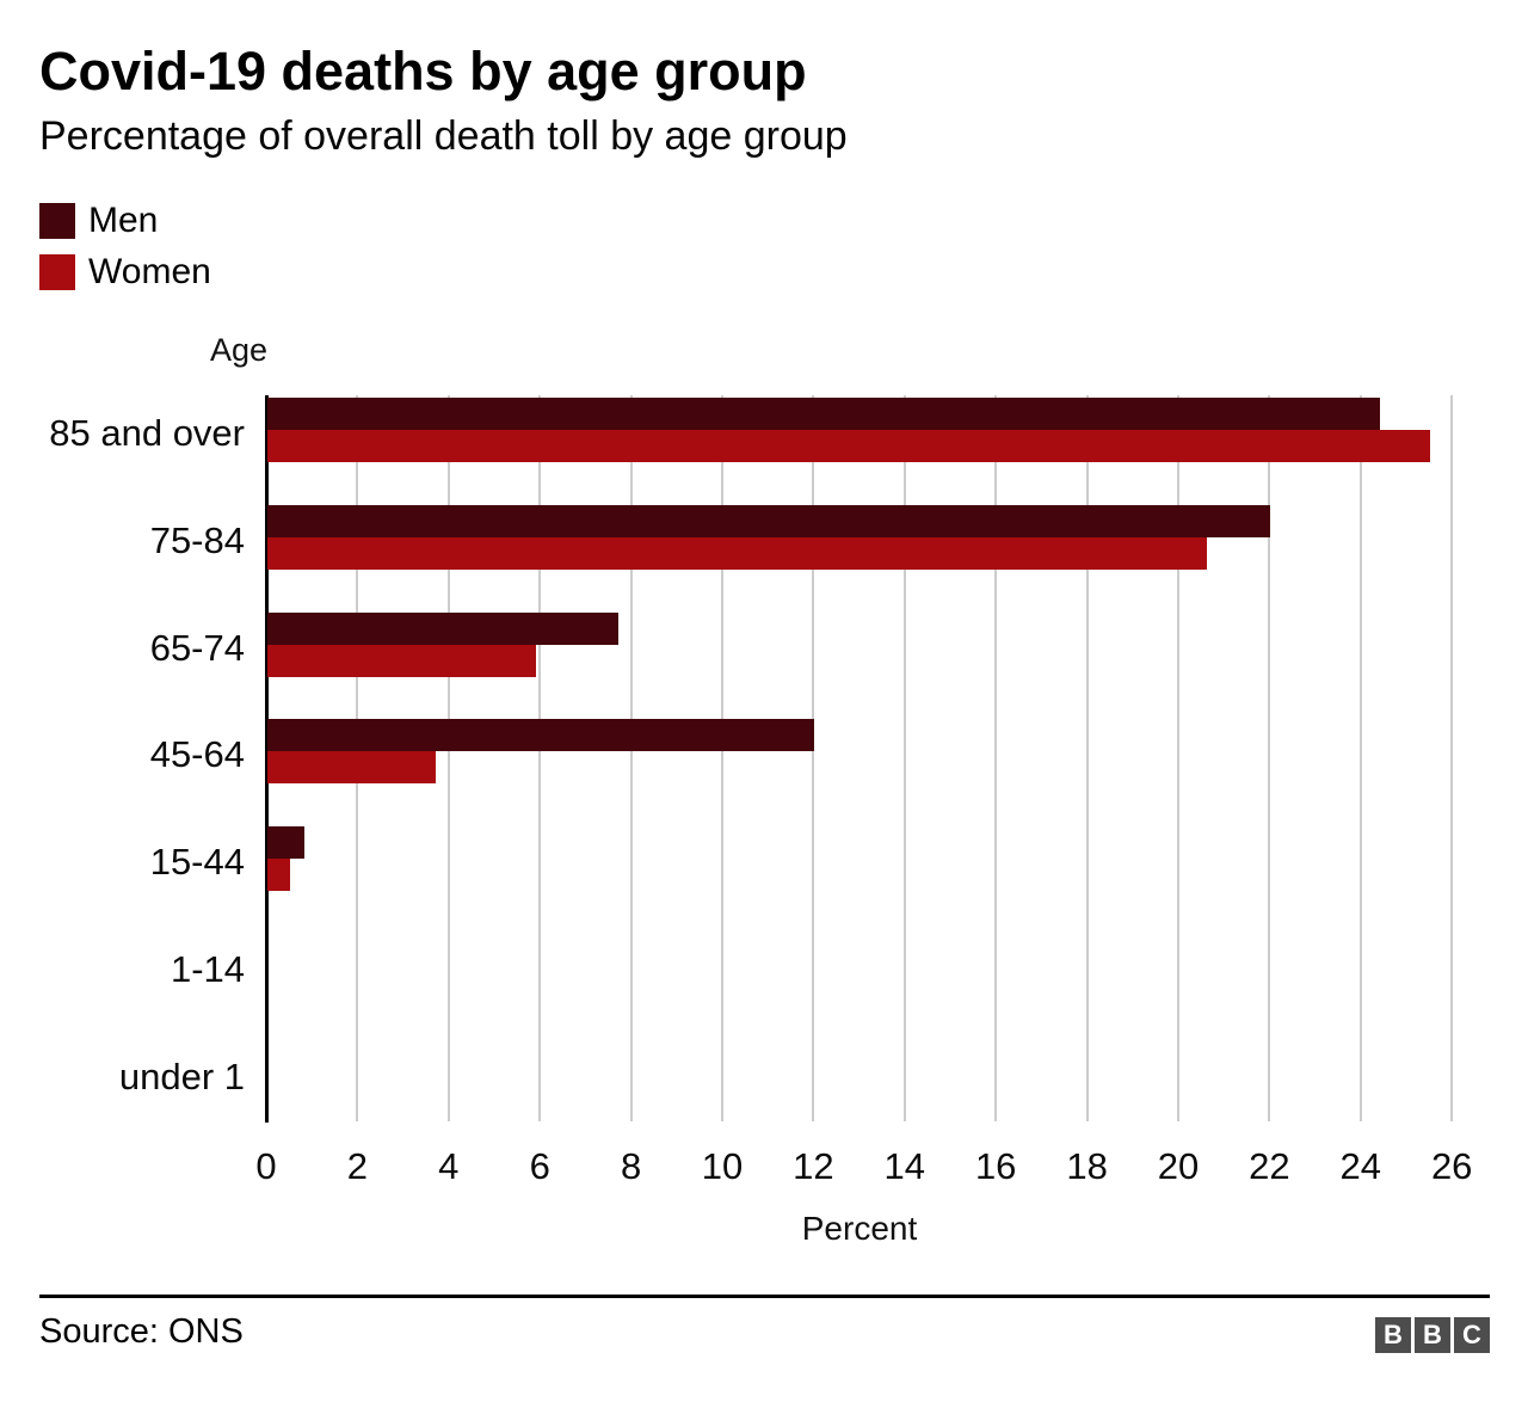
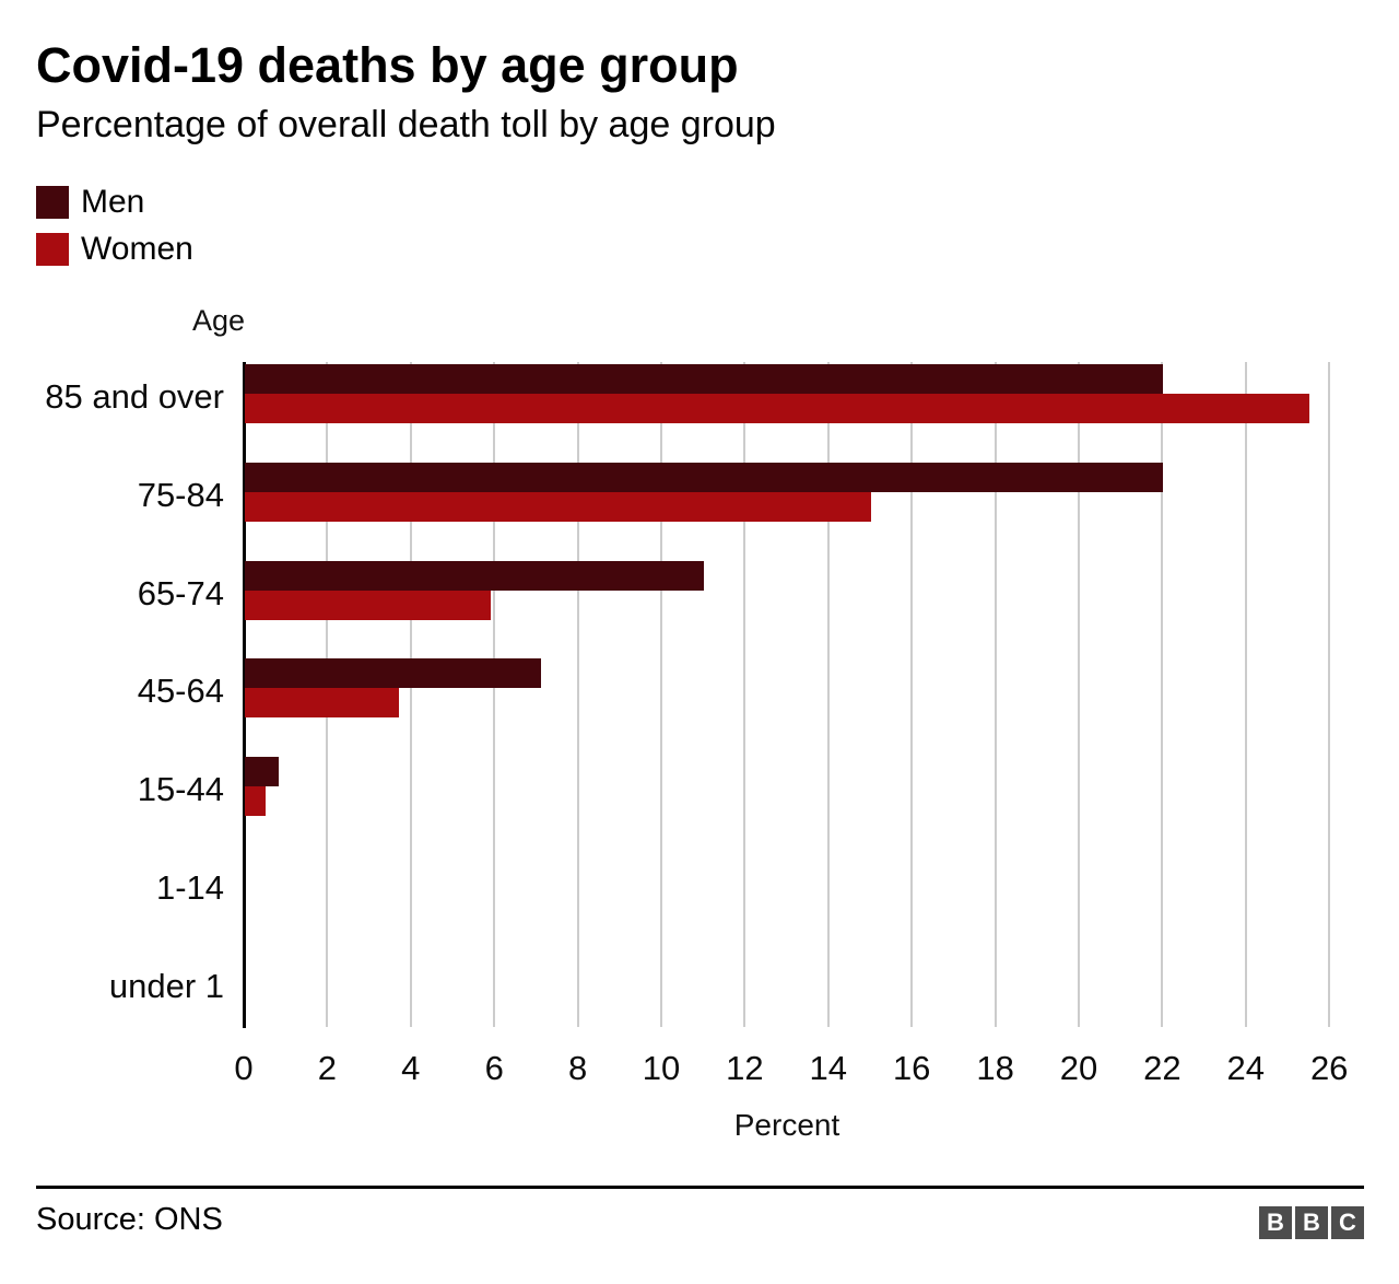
Men/85 and over: 24.4 -> 22.0
Women/75-84: 20.6 -> 15.0
Men/65-74: 7.7 -> 11.0
Men/45-64: 12.0 -> 7.1
